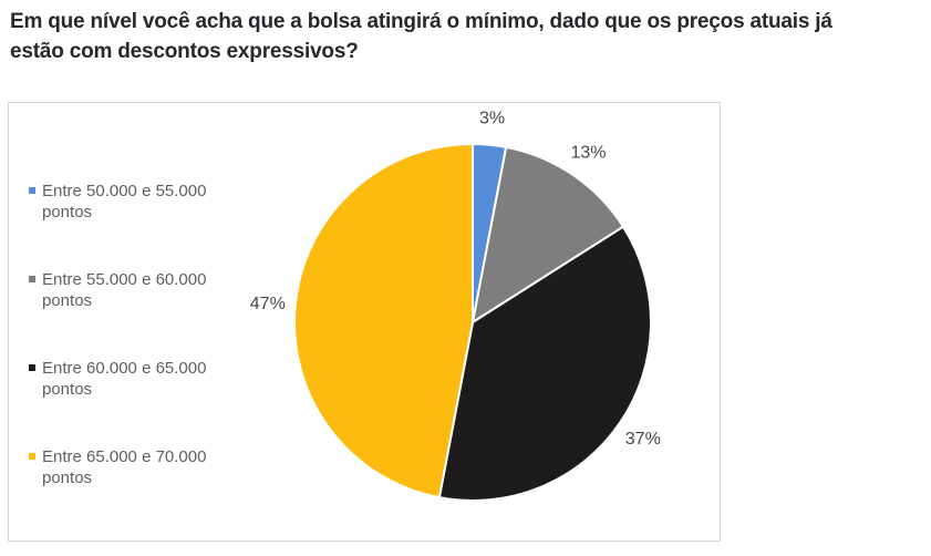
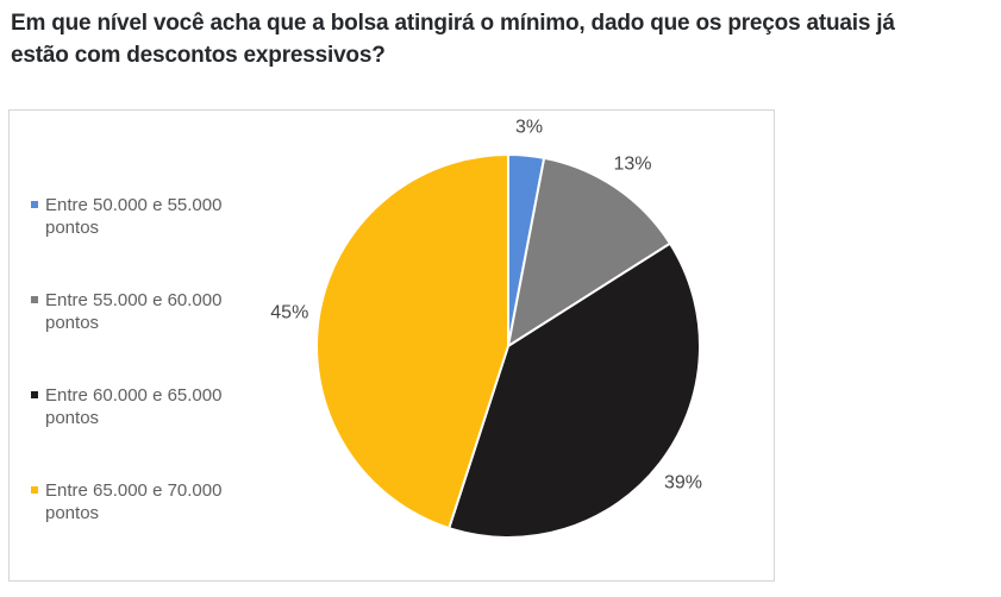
Entre 60.000 e 65.000 pontos: 37% -> 39%
Entre 65.000 e 70.000 pontos: 47% -> 45%
